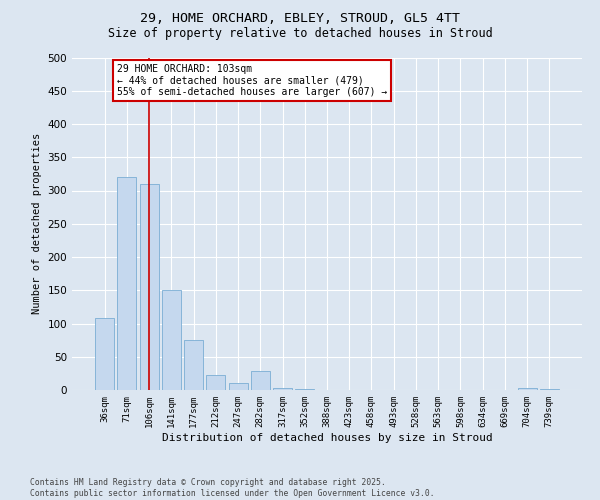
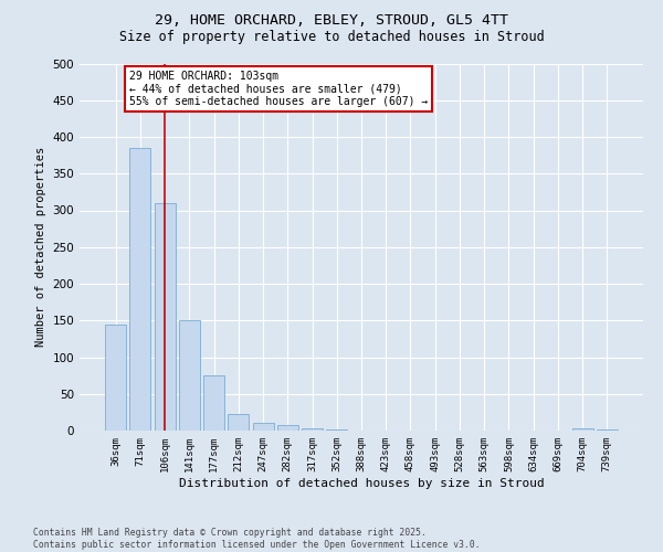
36sqm: 108 -> 145
71sqm: 320 -> 385
282sqm: 28 -> 8
